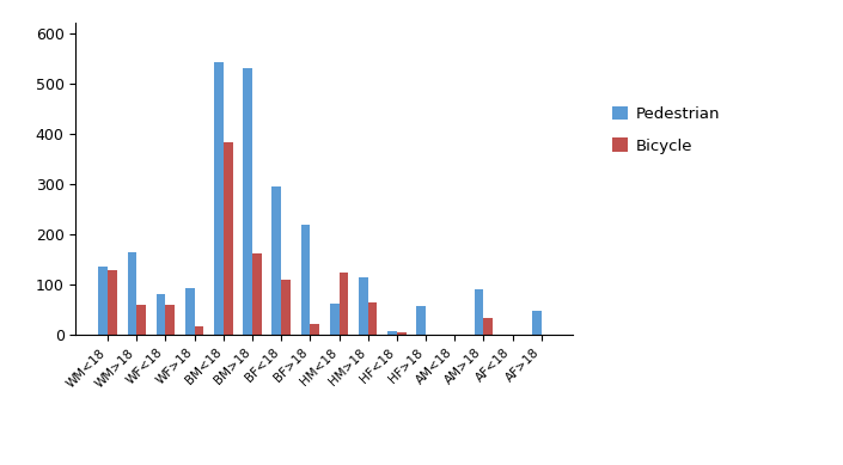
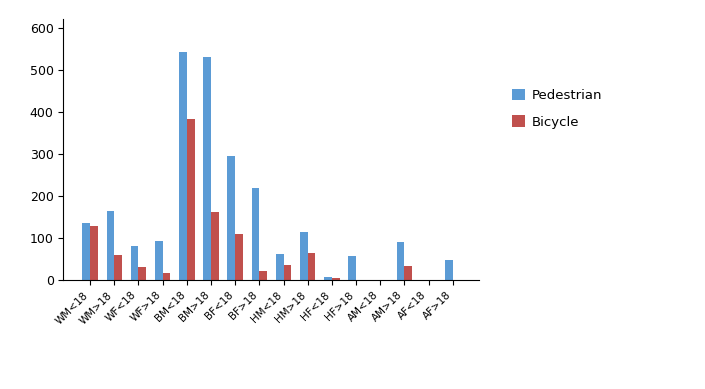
Bicycle/WF<18: 60 -> 30
Bicycle/HM<18: 125 -> 37
